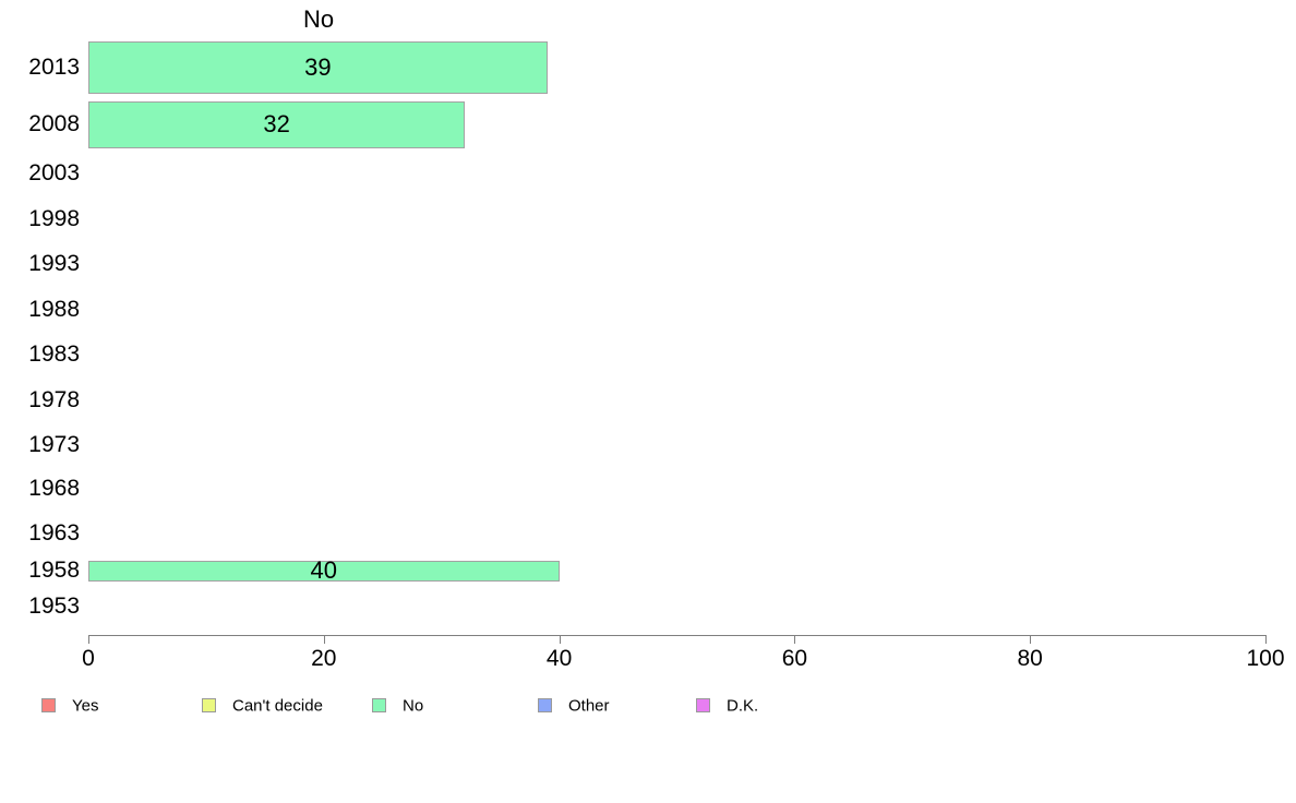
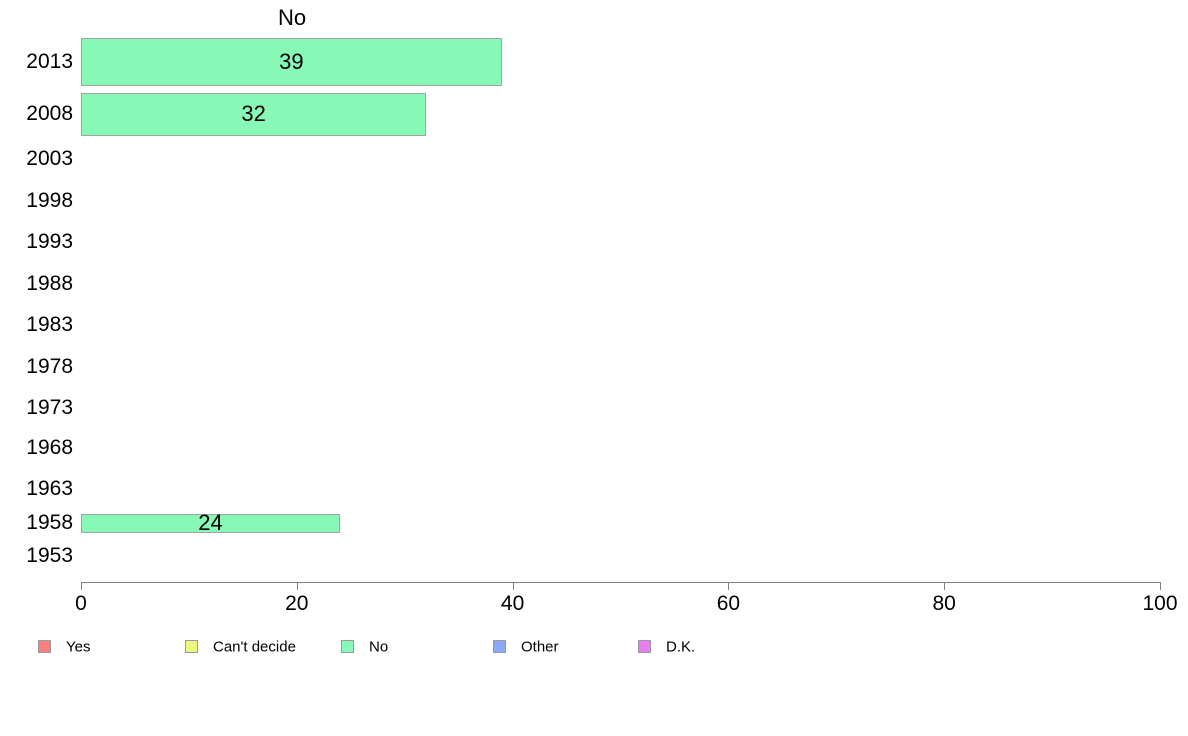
1958: 40 -> 24
